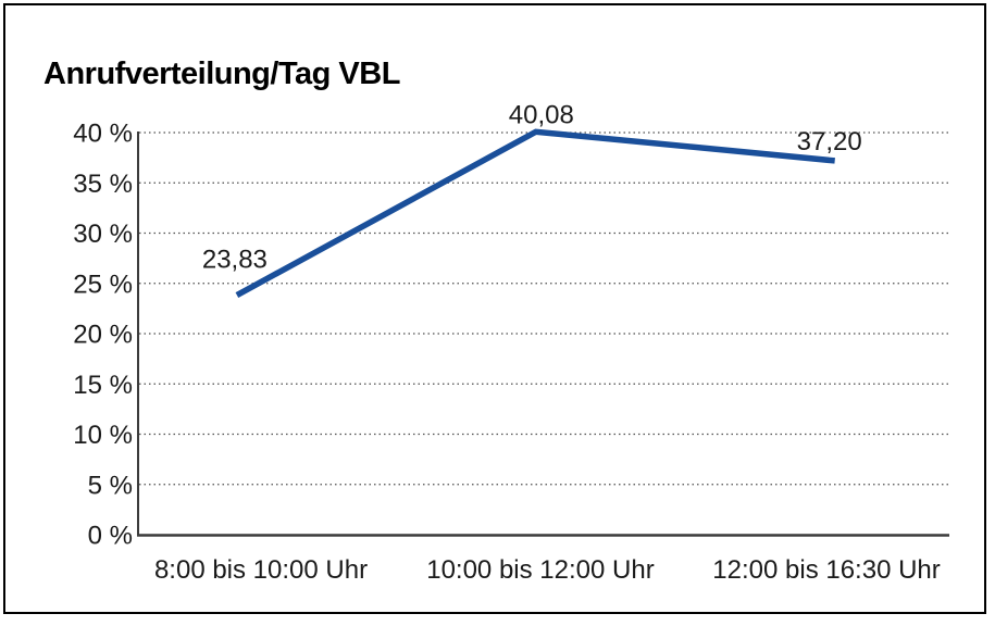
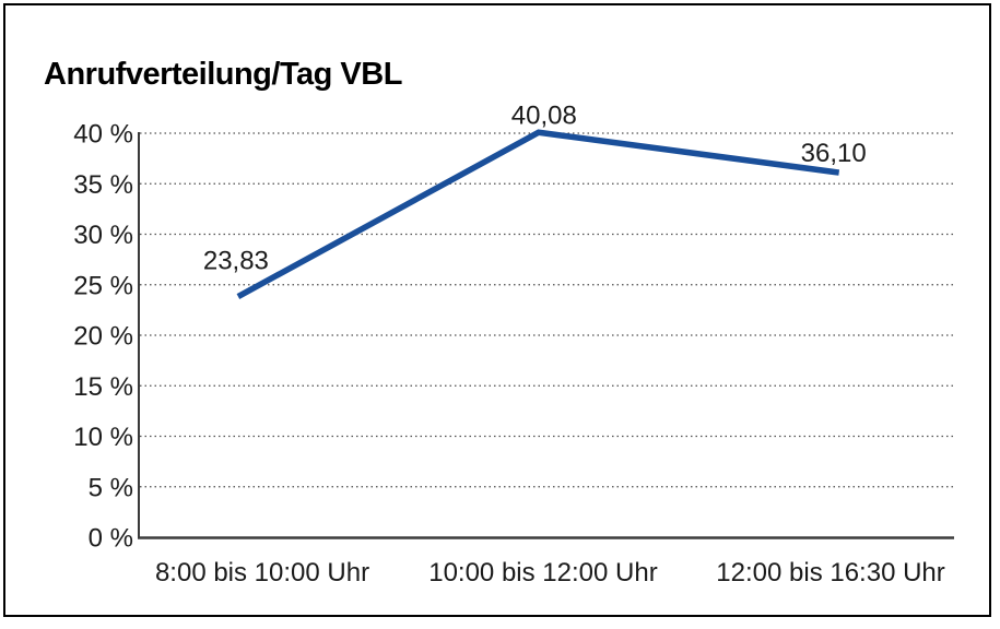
12:00 bis 16:30 Uhr: 37,20 -> 36,10
